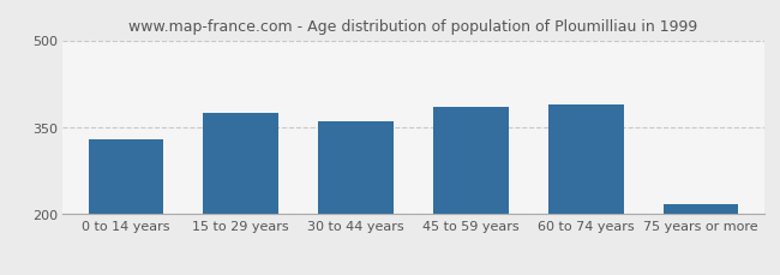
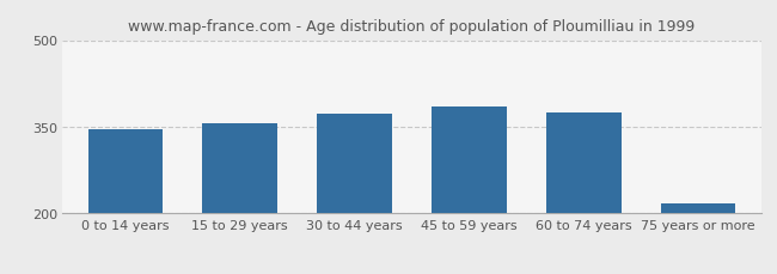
0 to 14 years: 330 -> 345
15 to 29 years: 375 -> 357
30 to 44 years: 360 -> 373
60 to 74 years: 390 -> 375
